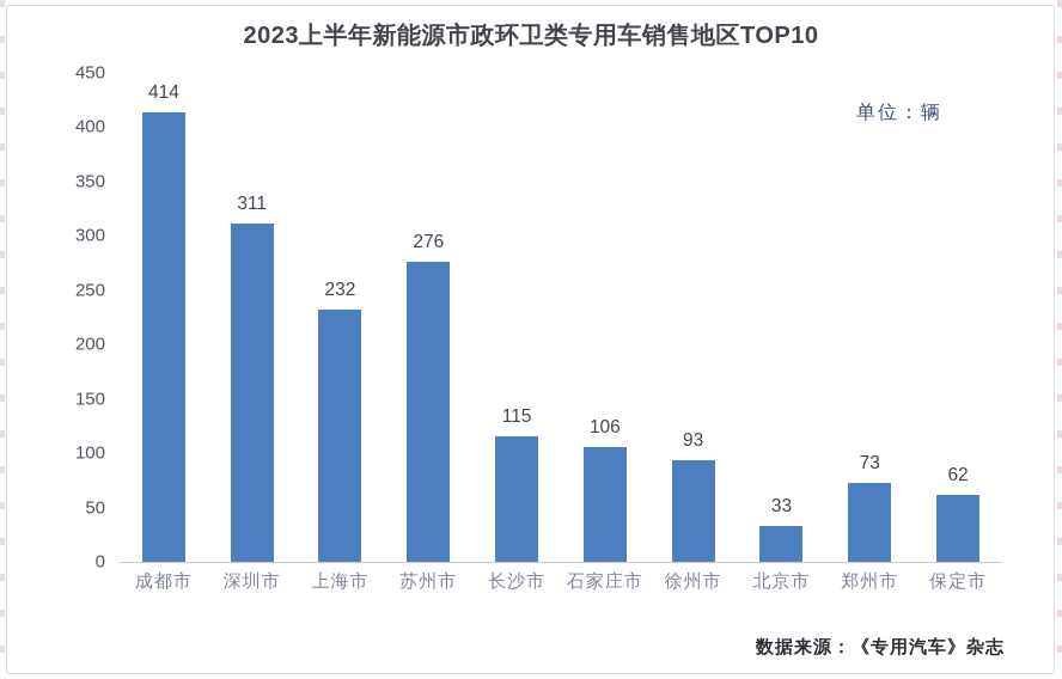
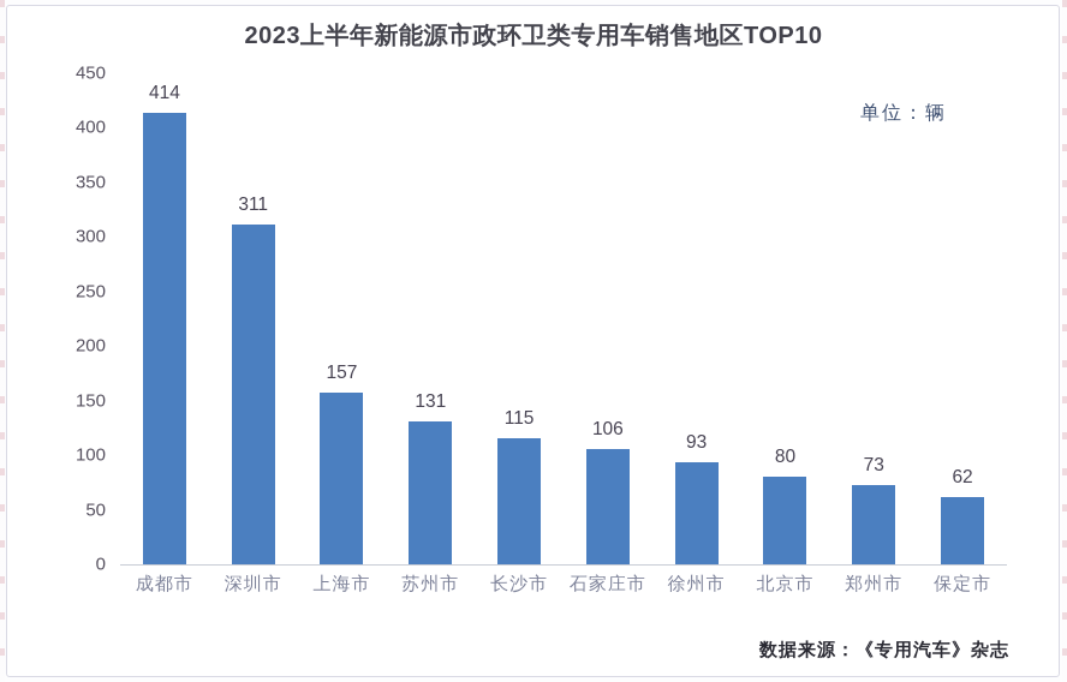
上海市: 232 -> 157
苏州市: 276 -> 131
北京市: 33 -> 80
